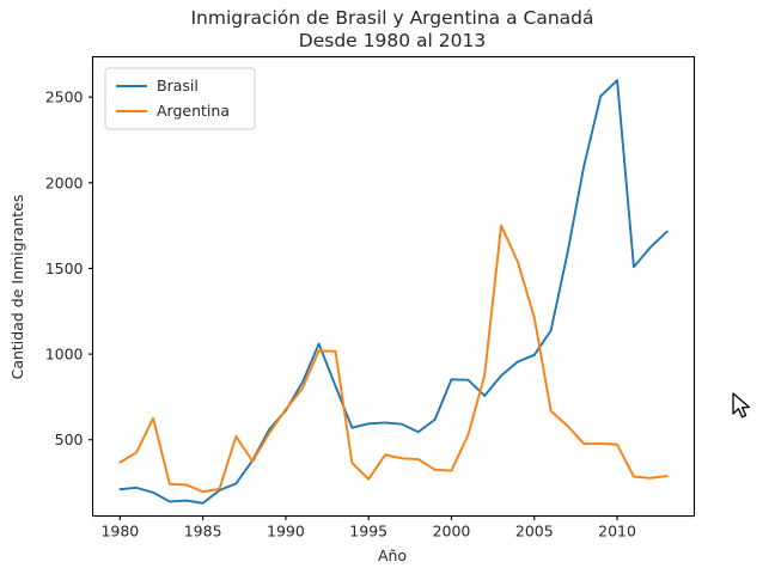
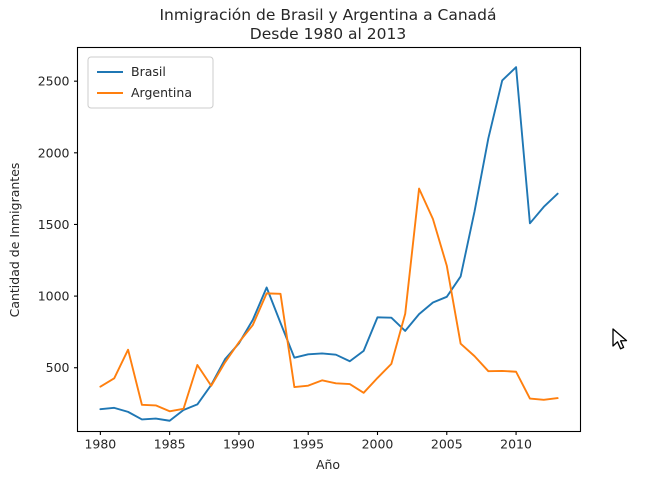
Argentina/1995: 270 -> 380
Argentina/2000: 320 -> 430
